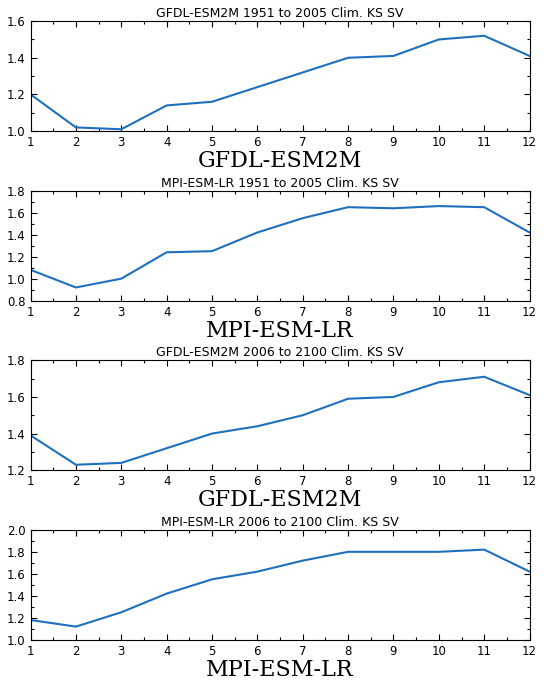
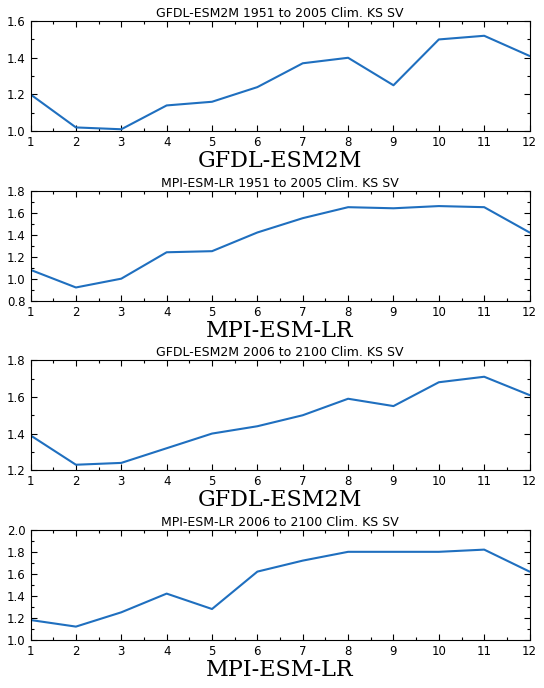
GFDL-ESM2M 1951 to 2005 Clim. KS SV/7: 1.32 -> 1.37
GFDL-ESM2M 1951 to 2005 Clim. KS SV/9: 1.41 -> 1.25
GFDL-ESM2M 2006 to 2100 Clim. KS SV/9: 1.60 -> 1.55
MPI-ESM-LR 2006 to 2100 Clim. KS SV/5: 1.55 -> 1.28
